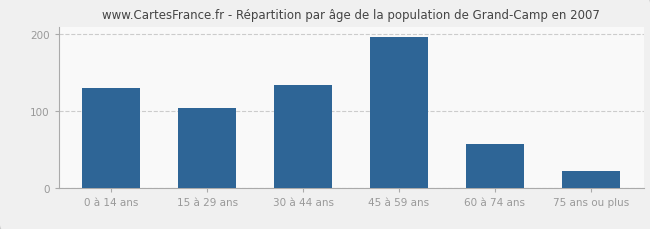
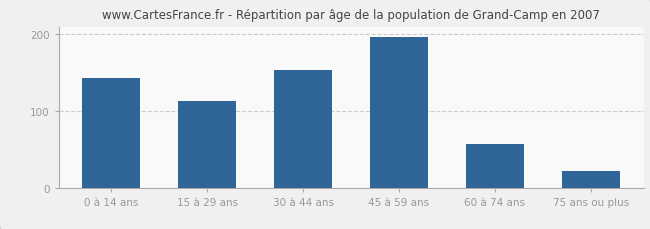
0 à 14 ans: 130 -> 143
15 à 29 ans: 104 -> 113
30 à 44 ans: 134 -> 153
